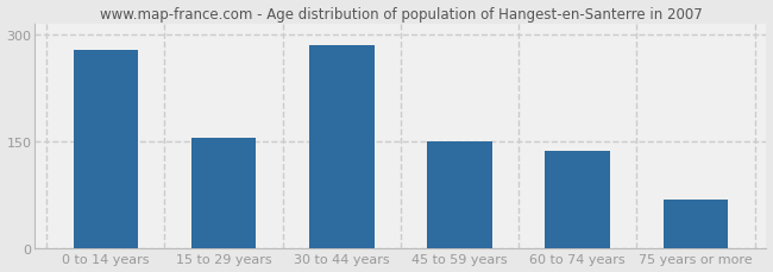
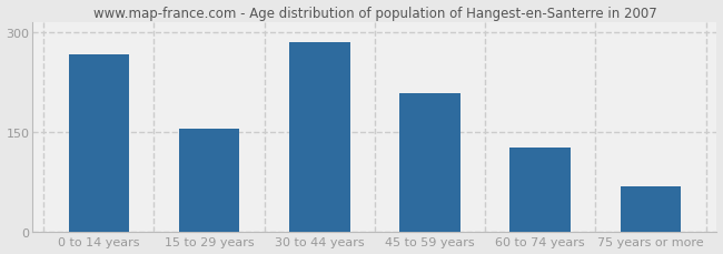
0 to 14 years: 278 -> 266
45 to 59 years: 149 -> 208
60 to 74 years: 136 -> 126
